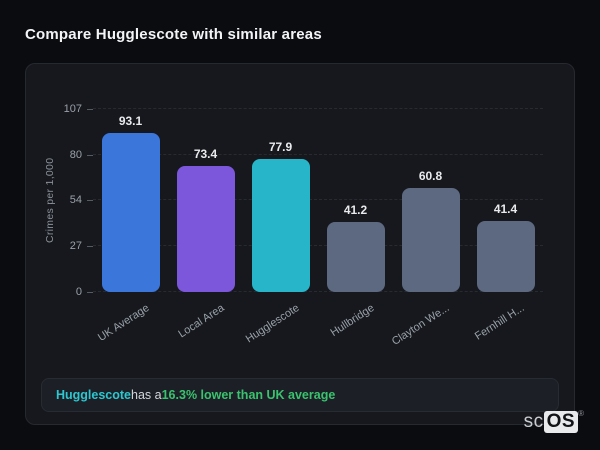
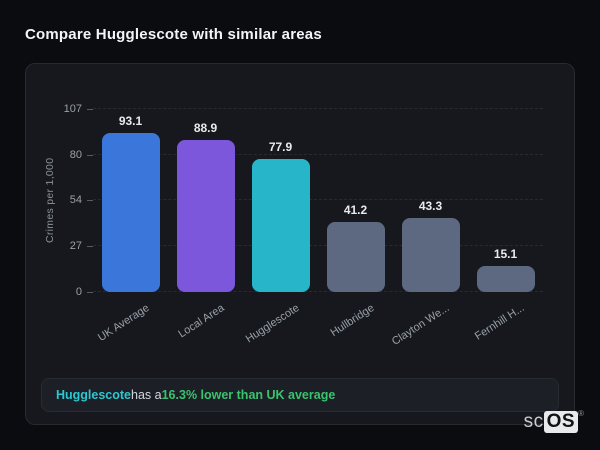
Local Area: 73.4 -> 88.9
Clayton We...: 60.8 -> 43.3
Fernhill H...: 41.4 -> 15.1
